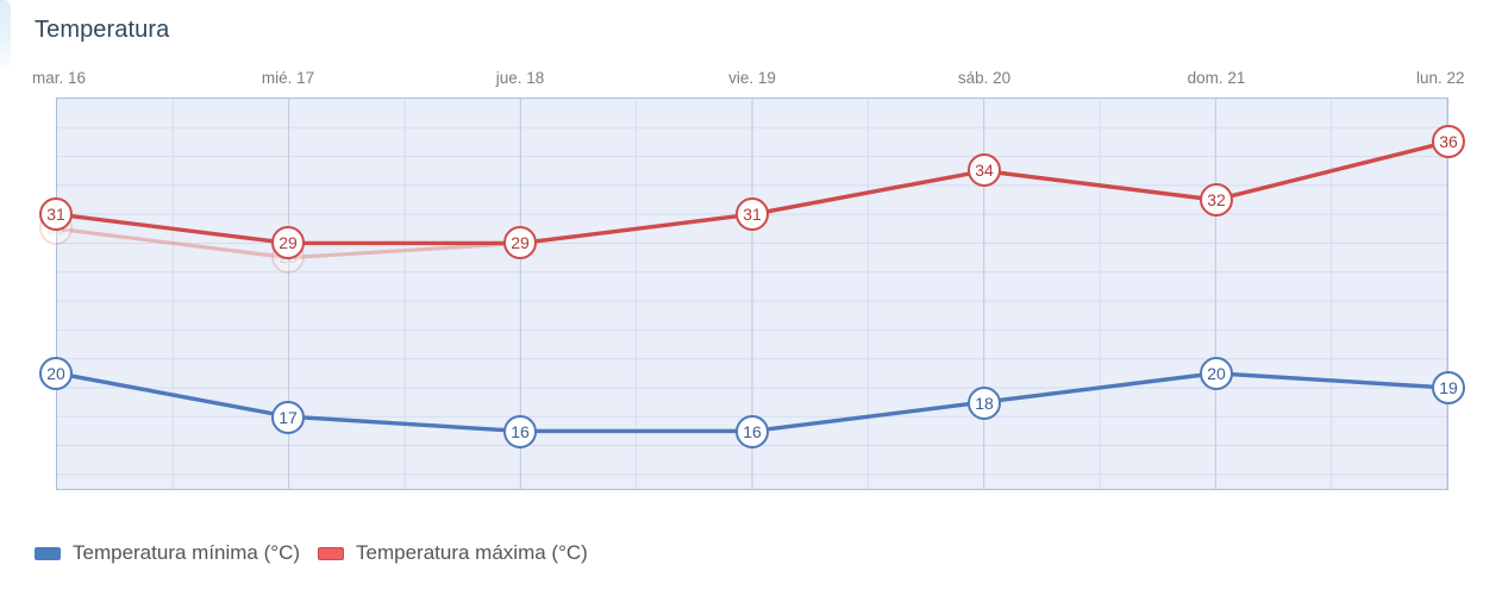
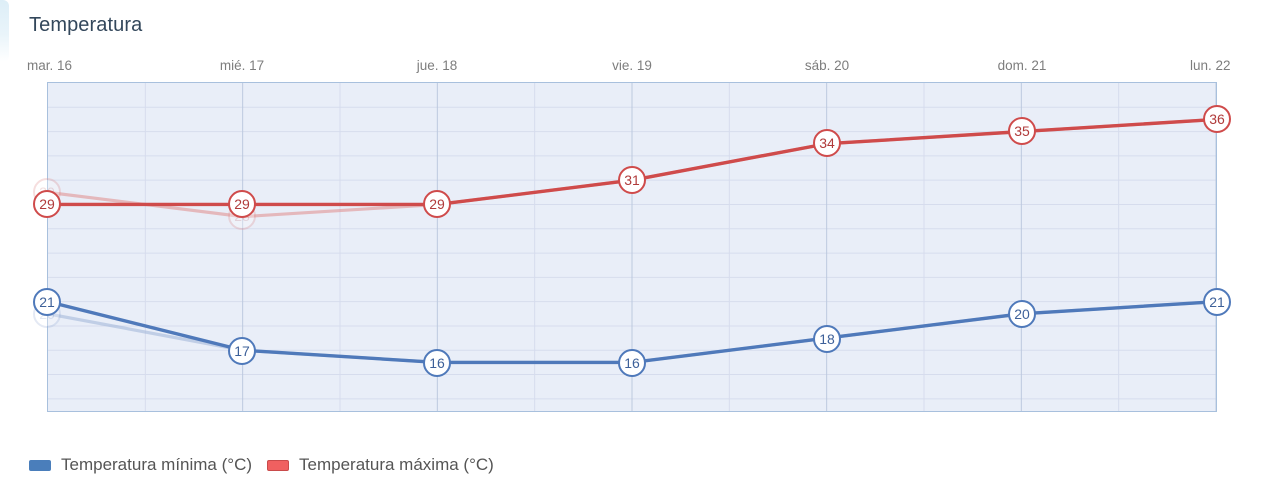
Temperatura máxima (°C)/mar. 16: 31 -> 29
Temperatura mínima (°C)/mar. 16: 20 -> 21
Temperatura máxima (°C)/dom. 21: 32 -> 35
Temperatura mínima (°C)/lun. 22: 19 -> 21
